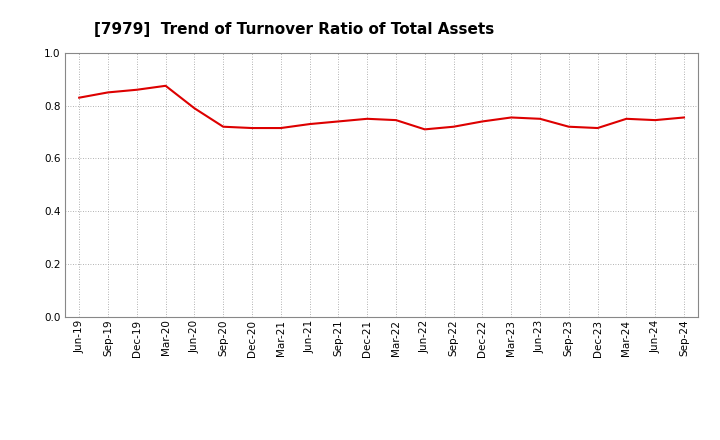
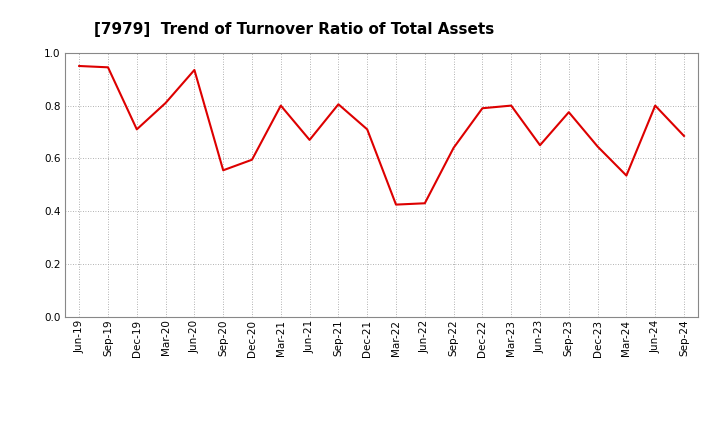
Jun-19: 0.830 -> 0.950
Sep-19: 0.850 -> 0.945
Dec-19: 0.860 -> 0.710
Mar-20: 0.875 -> 0.810
Jun-20: 0.790 -> 0.935
Sep-20: 0.720 -> 0.555
Dec-20: 0.715 -> 0.595
Mar-21: 0.715 -> 0.800
Jun-21: 0.730 -> 0.670
Sep-21: 0.740 -> 0.805
Dec-21: 0.750 -> 0.710
Mar-22: 0.745 -> 0.425
Jun-22: 0.710 -> 0.430
Sep-22: 0.720 -> 0.640
Dec-22: 0.740 -> 0.790
Mar-23: 0.755 -> 0.800
Jun-23: 0.750 -> 0.650
Sep-23: 0.720 -> 0.775
Dec-23: 0.715 -> 0.645
Mar-24: 0.750 -> 0.535
Jun-24: 0.745 -> 0.800
Sep-24: 0.755 -> 0.685
